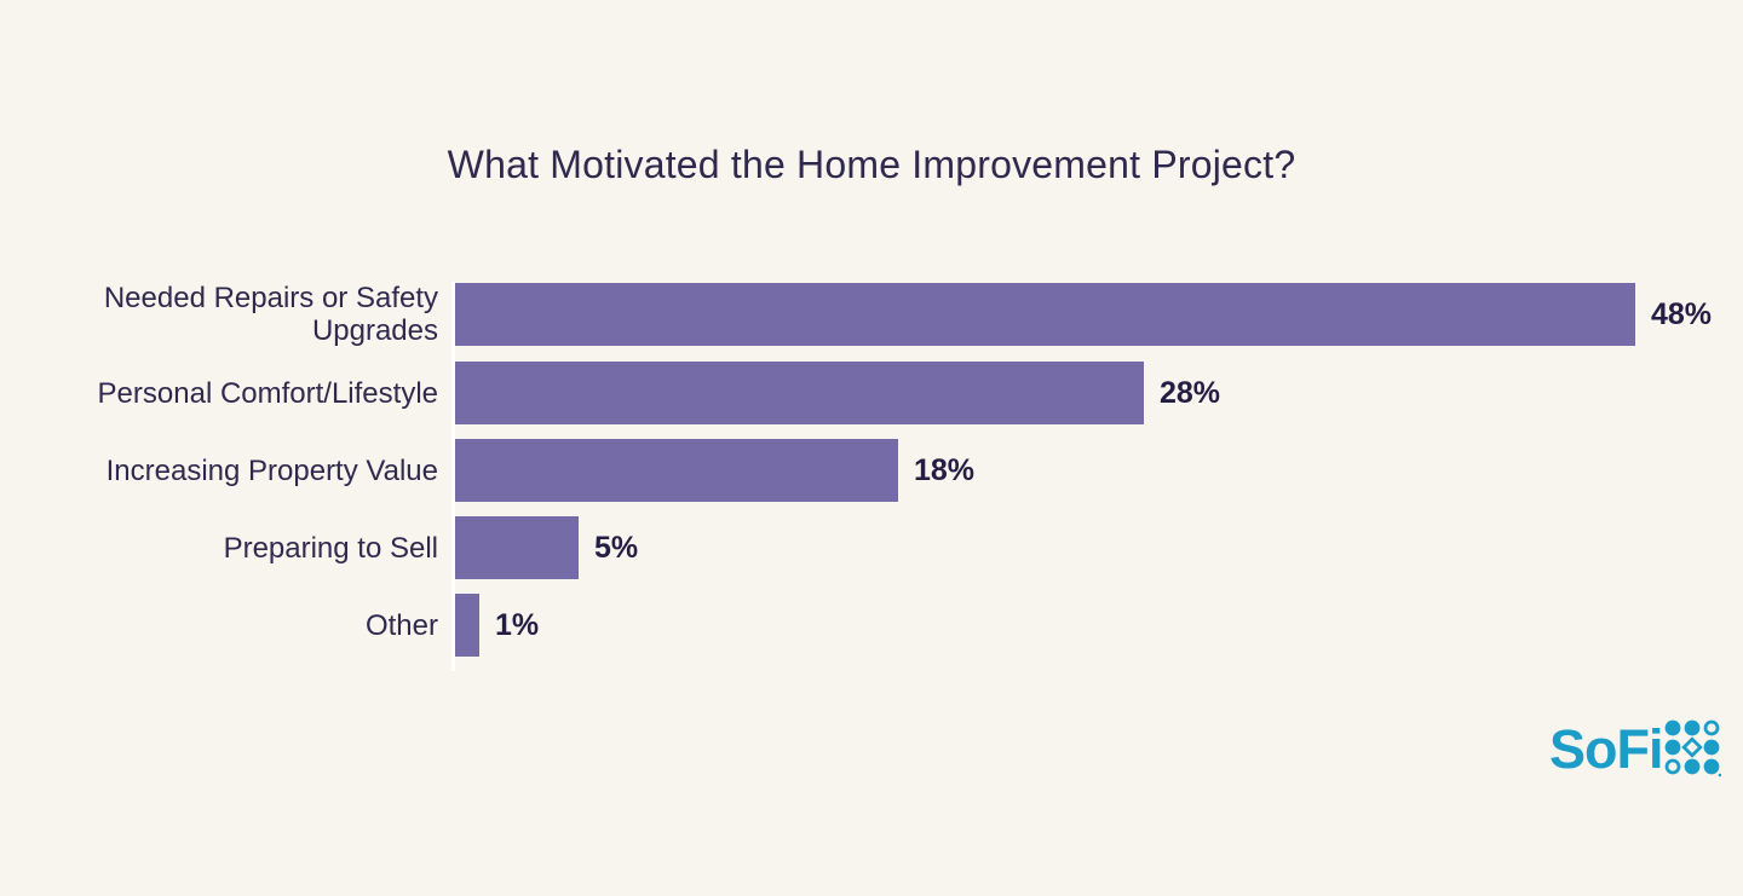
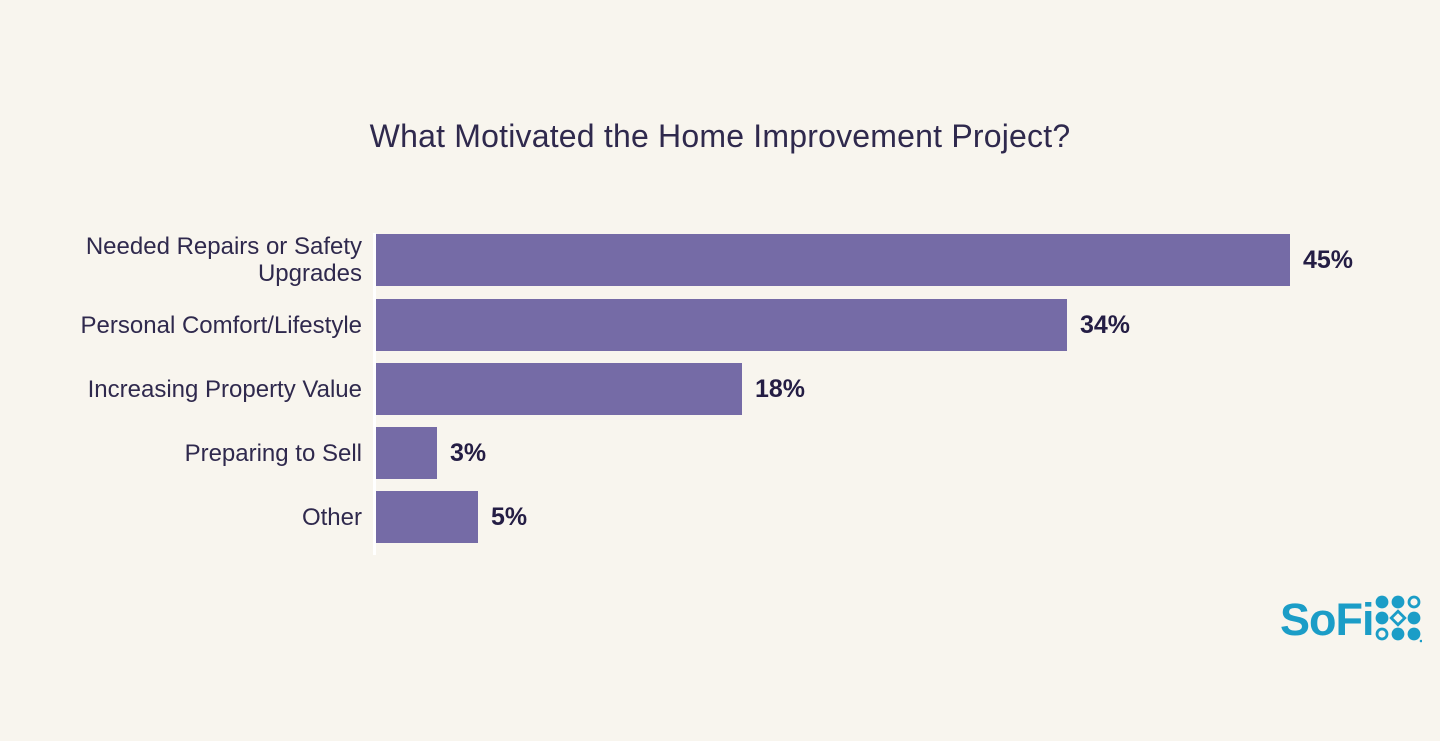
Needed Repairs or Safety Upgrades: 48% -> 45%
Personal Comfort/Lifestyle: 28% -> 34%
Preparing to Sell: 5% -> 3%
Other: 1% -> 5%
